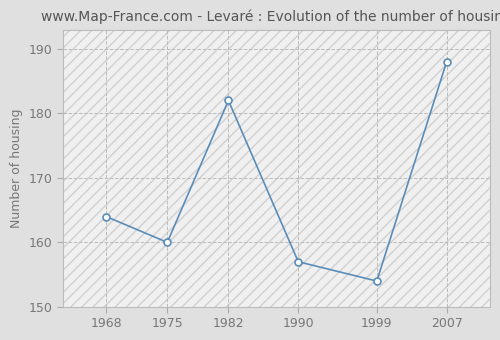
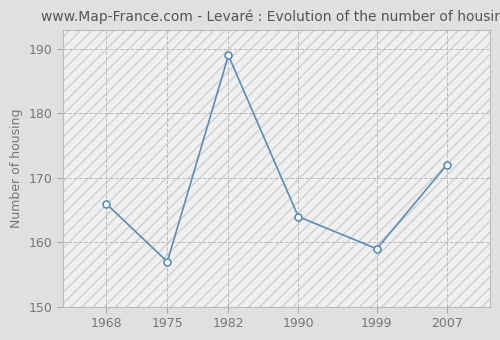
1968: 164 -> 166
1975: 160 -> 157
1982: 182 -> 189
1990: 157 -> 164
1999: 154 -> 159
2007: 188 -> 172
